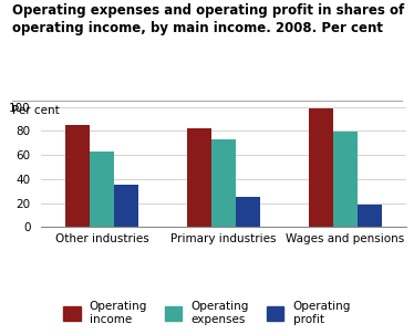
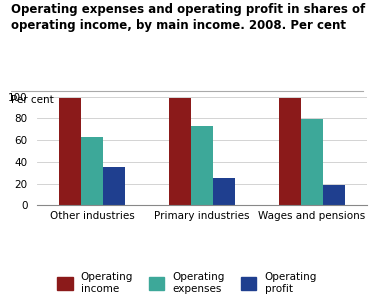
Operating income/Other industries: 85 -> 99
Operating income/Primary industries: 82 -> 99
